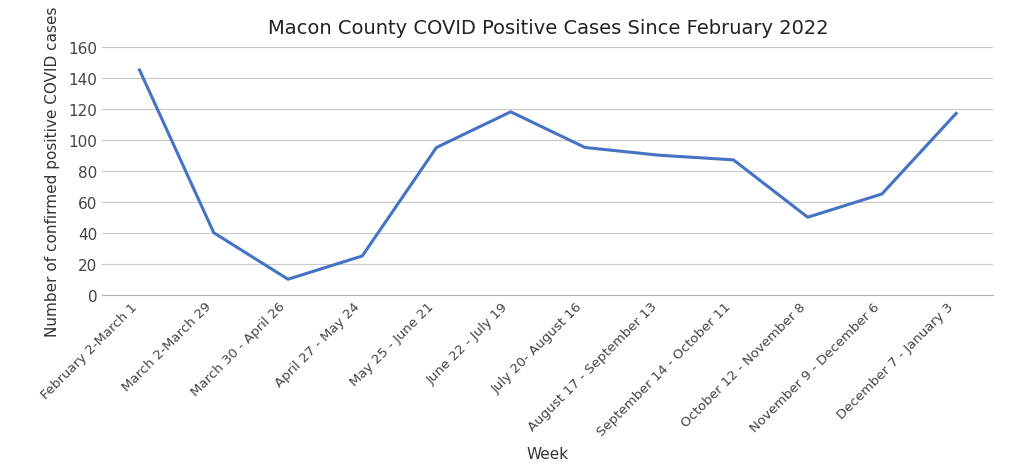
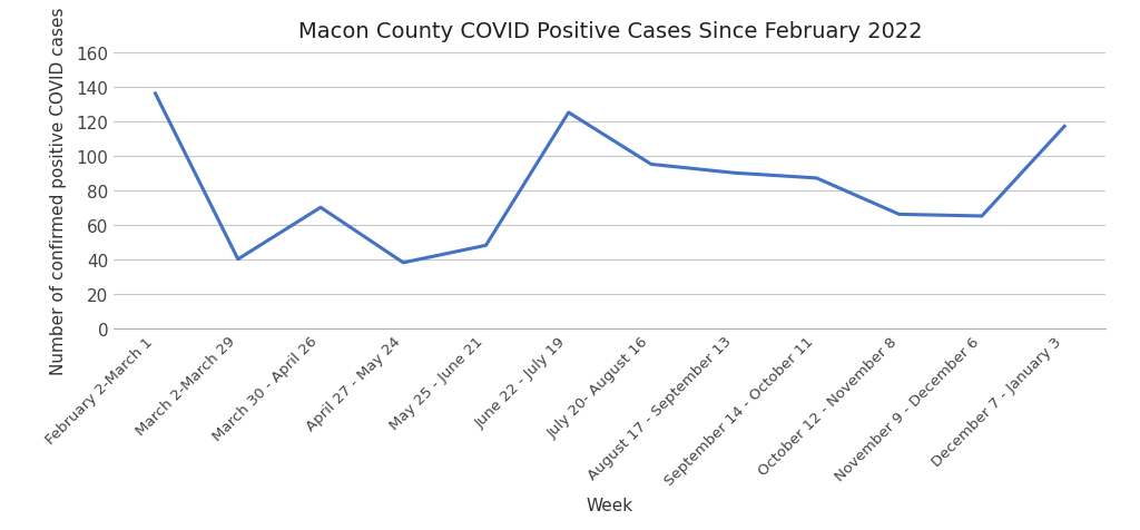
February 2-March 1: 145 -> 136
March 30 - April 26: 10 -> 70
April 27 - May 24: 25 -> 38
May 25 - June 21: 95 -> 48
June 22 - July 19: 118 -> 125
October 12 - November 8: 50 -> 66
